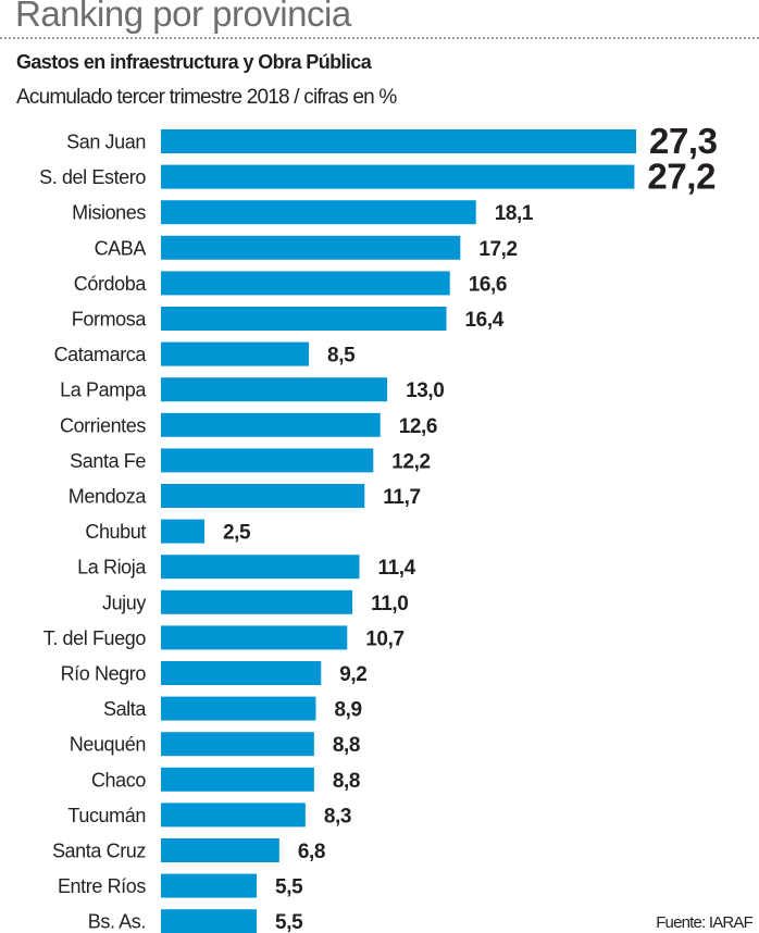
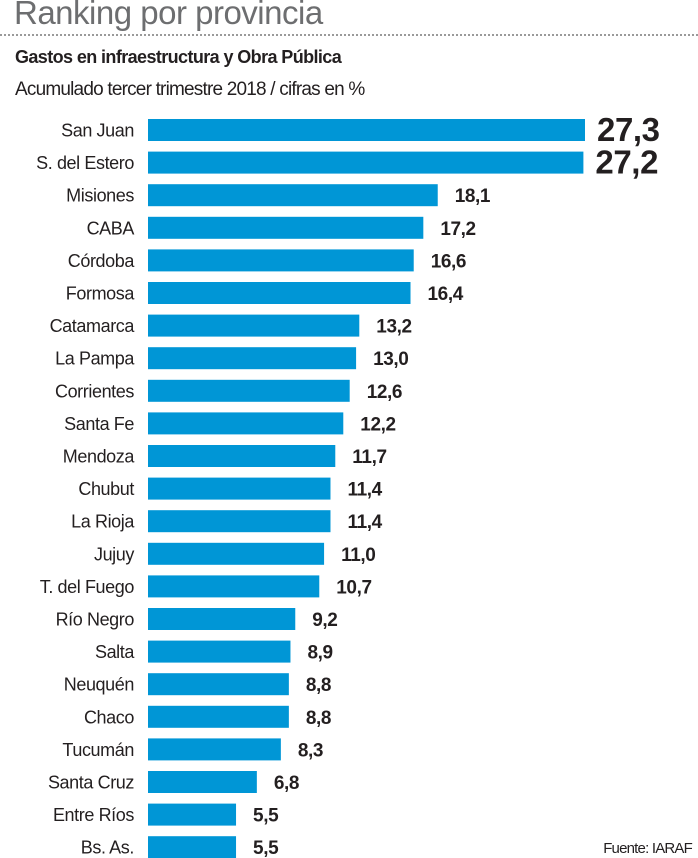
Catamarca: 8,5 -> 13,2
Chubut: 2,5 -> 11,4
